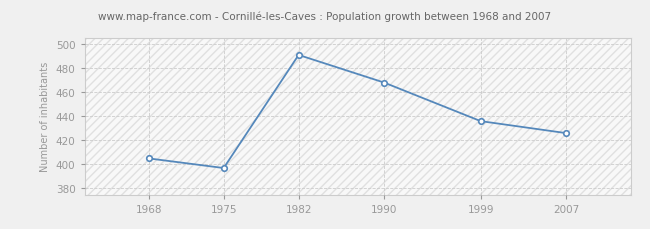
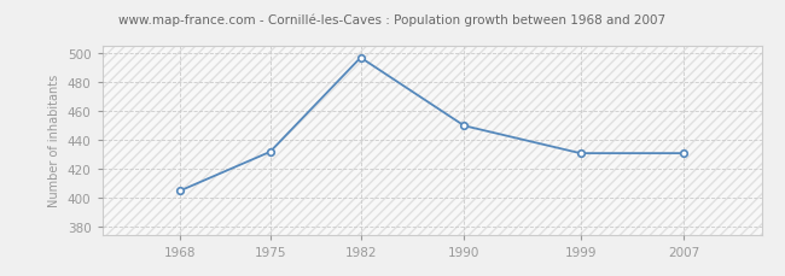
1975: 397 -> 432
1982: 491 -> 497
1990: 468 -> 450
1999: 436 -> 431
2007: 426 -> 431
